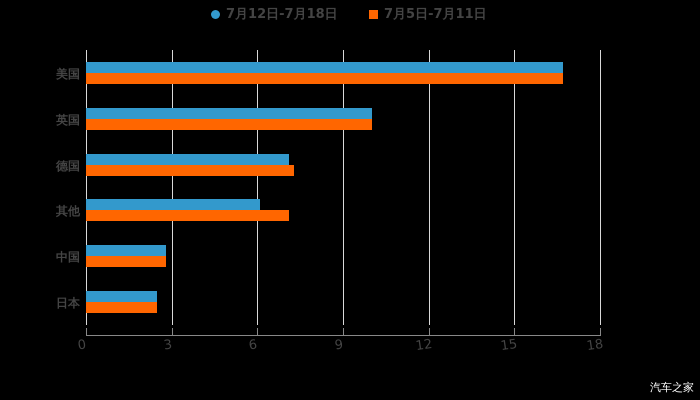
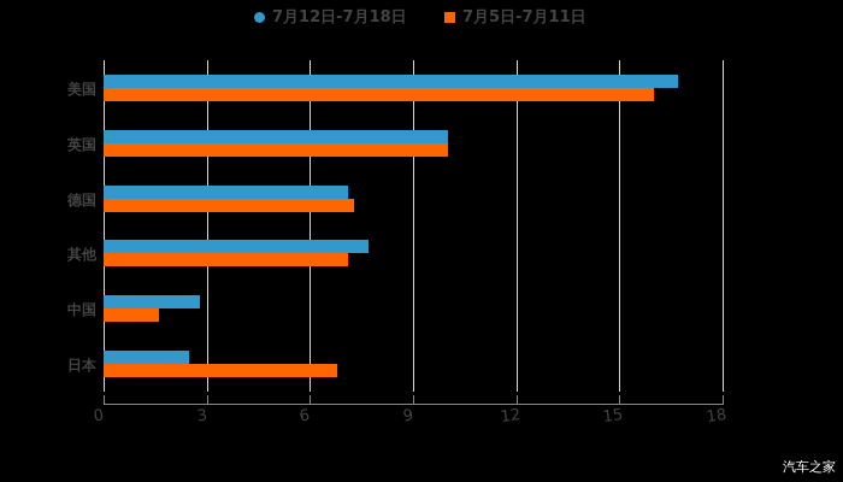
7月5日-7月11日/美国: 16.7 -> 16.0
7月12日-7月18日/其他: 6.1 -> 7.7
7月5日-7月11日/中国: 2.8 -> 1.6
7月5日-7月11日/日本: 2.5 -> 6.8
